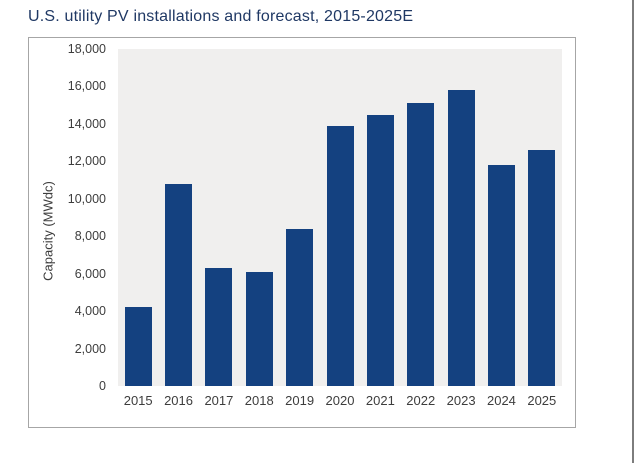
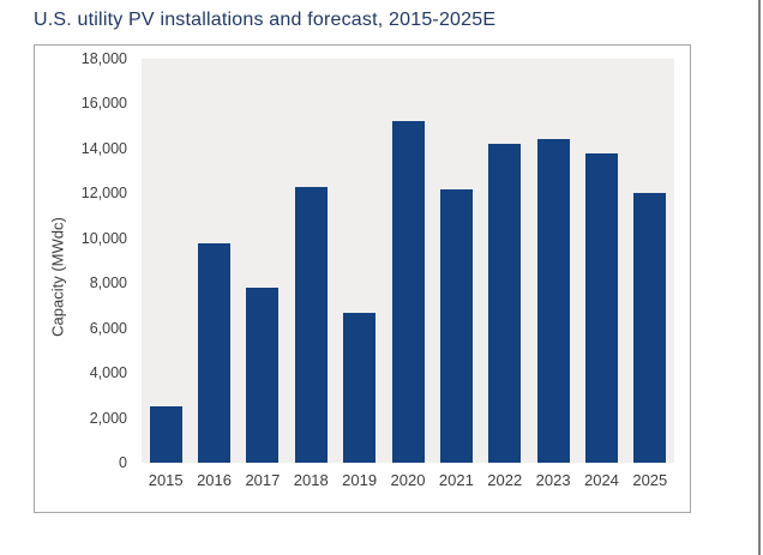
2015: 4200 -> 2500
2016: 10800 -> 9800
2017: 6300 -> 7800
2018: 6100 -> 12300
2019: 8400 -> 6700
2020: 13900 -> 15200
2021: 14500 -> 12200
2022: 15100 -> 14200
2023: 15800 -> 14400
2024: 11800 -> 13800
2025: 12600 -> 12000
